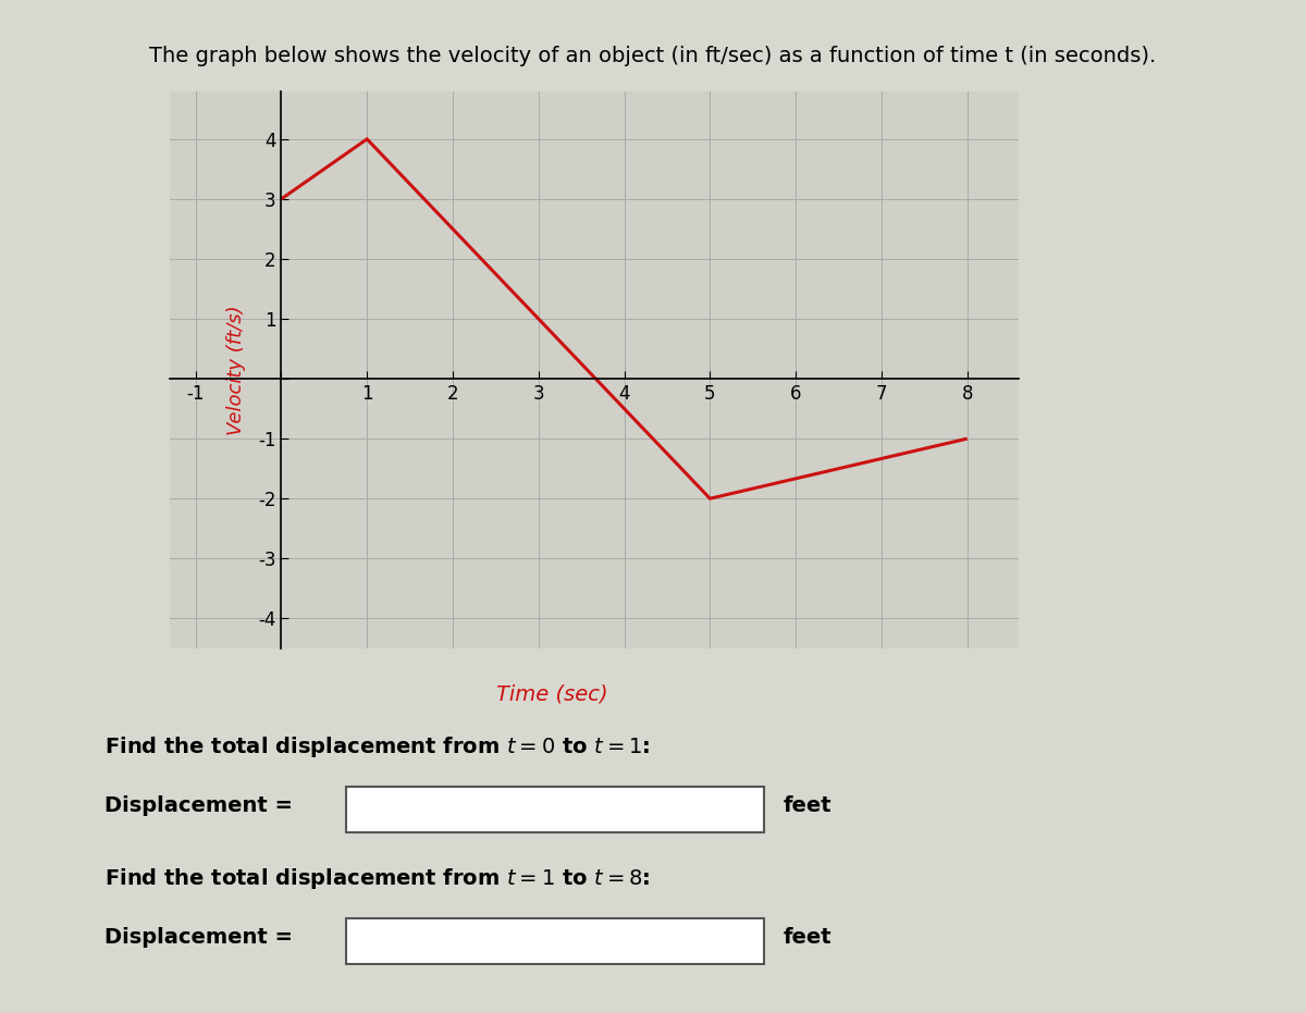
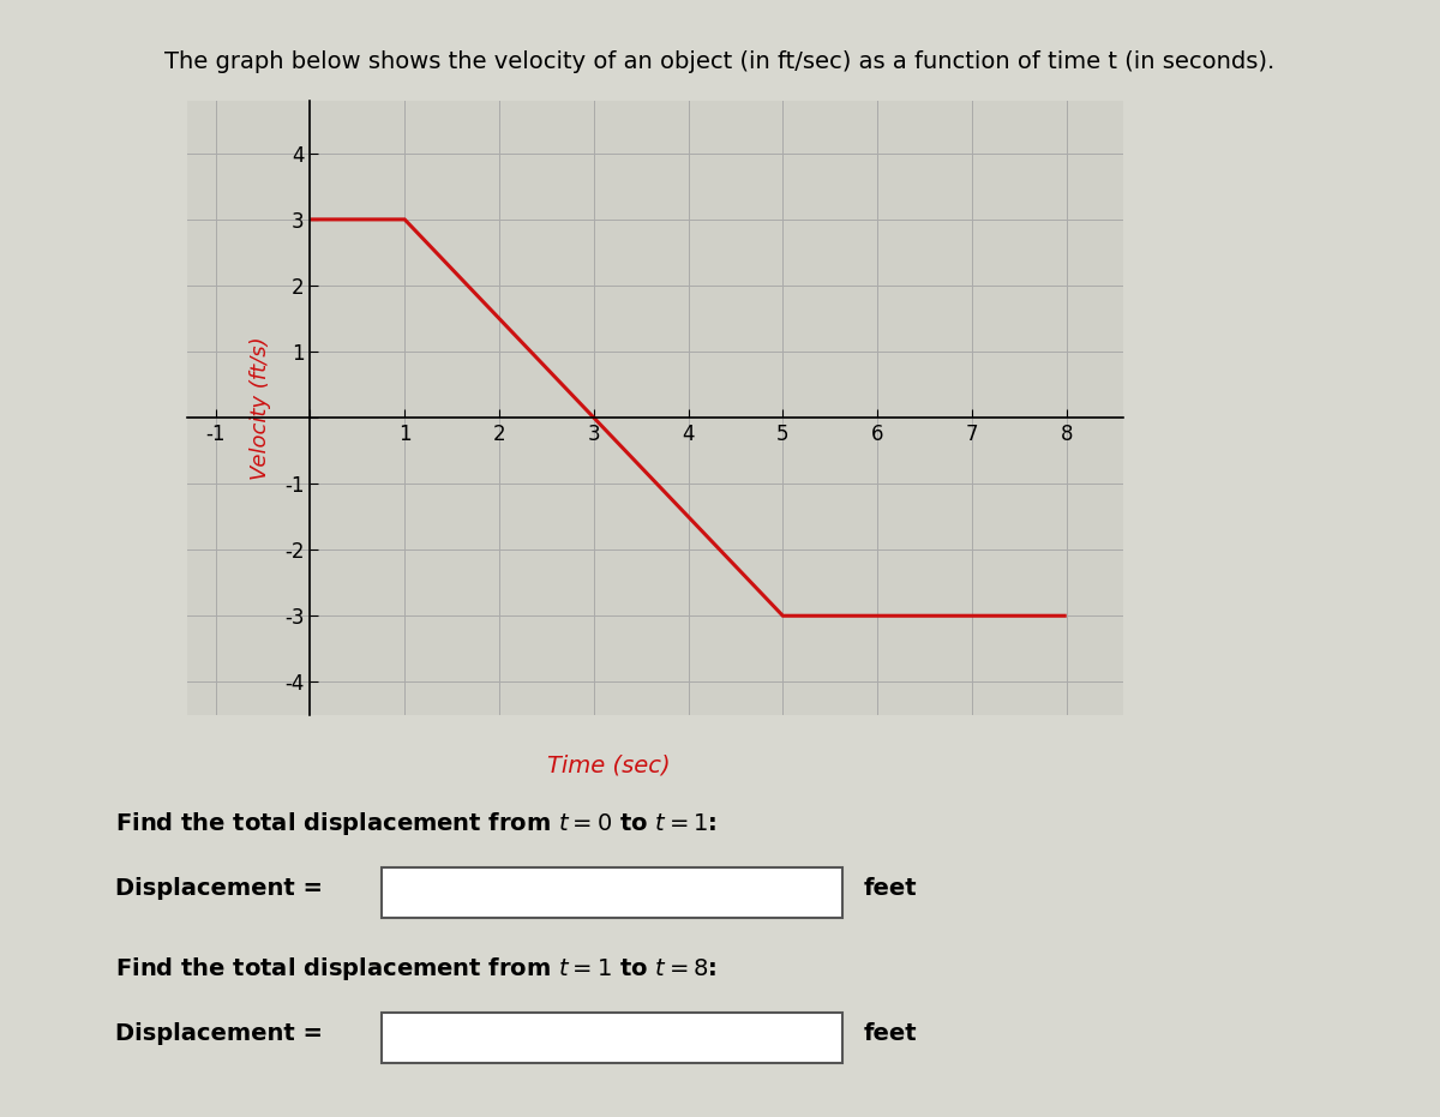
1: 4 -> 3
5: -2 -> -3
8: -1 -> -3
